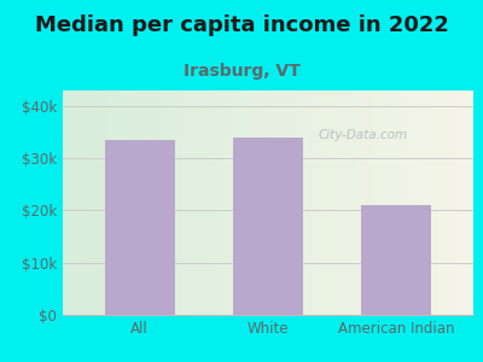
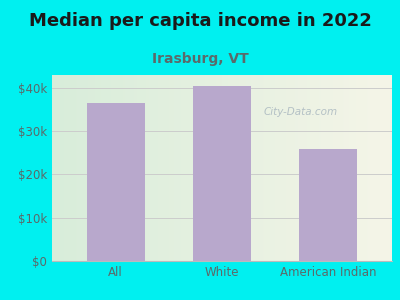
All: $33.5k -> $36.5k
White: $34.0k -> $40.5k
American Indian: $21.0k -> $26.0k
